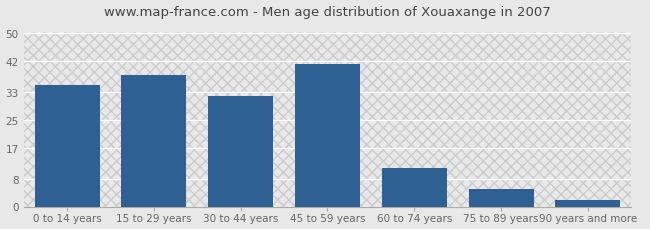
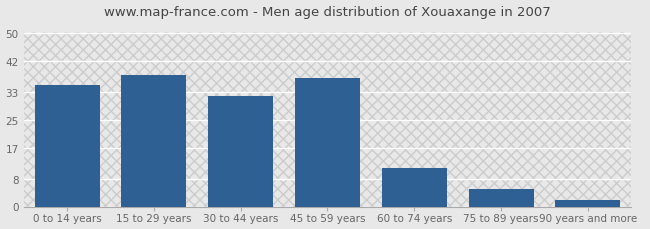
45 to 59 years: 41 -> 37
